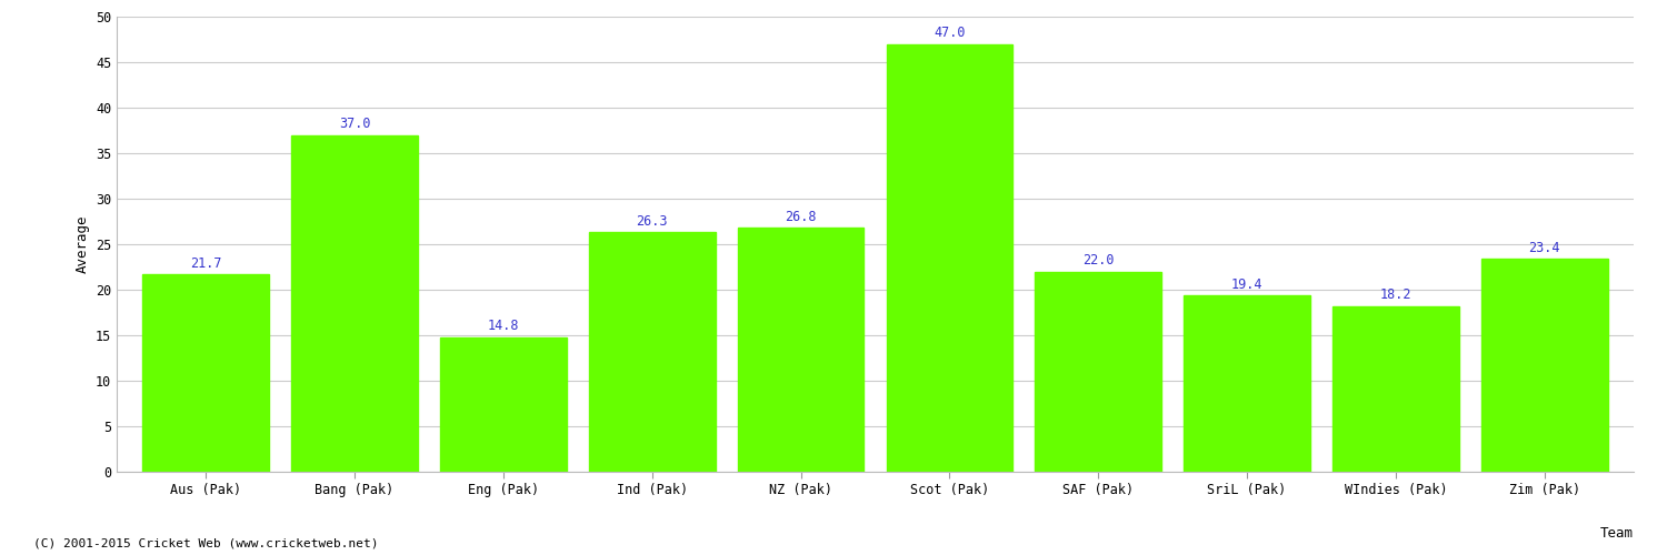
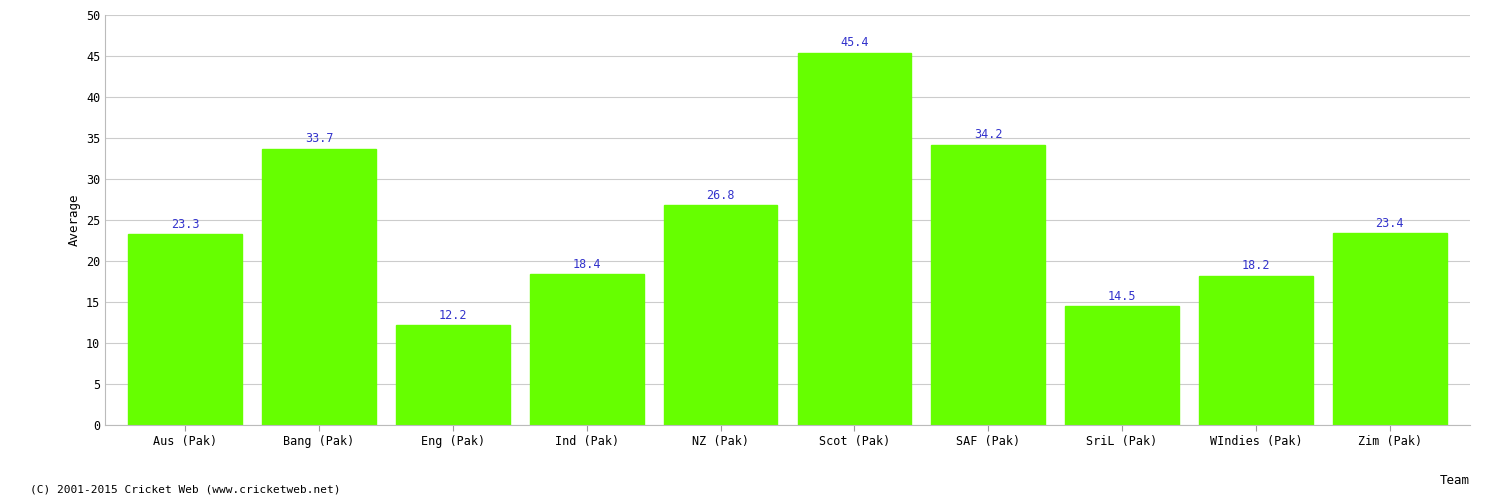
Aus (Pak): 21.7 -> 23.3
Bang (Pak): 37.0 -> 33.7
Eng (Pak): 14.8 -> 12.2
Ind (Pak): 26.3 -> 18.4
Scot (Pak): 47.0 -> 45.4
SAF (Pak): 22.0 -> 34.2
SriL (Pak): 19.4 -> 14.5
